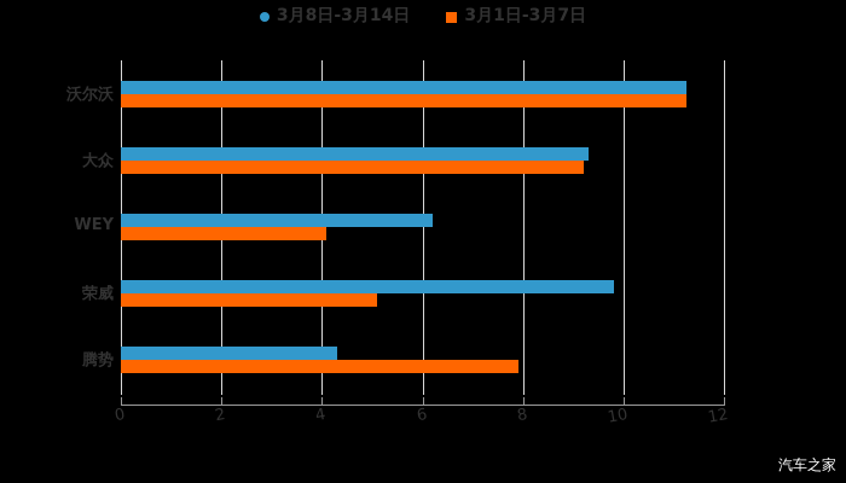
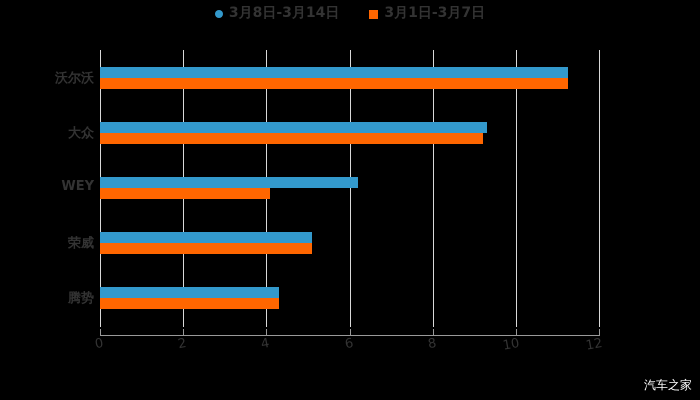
3月8日-3月14日/荣威: 9.8 -> 5.1
3月1日-3月7日/腾势: 7.9 -> 4.3
